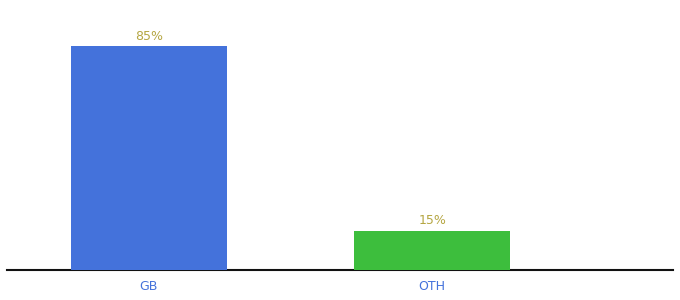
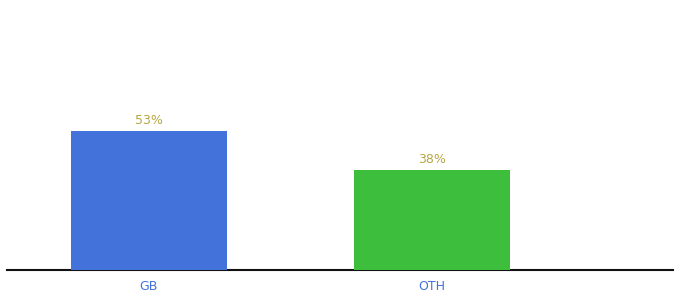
GB: 85% -> 53%
OTH: 15% -> 38%
